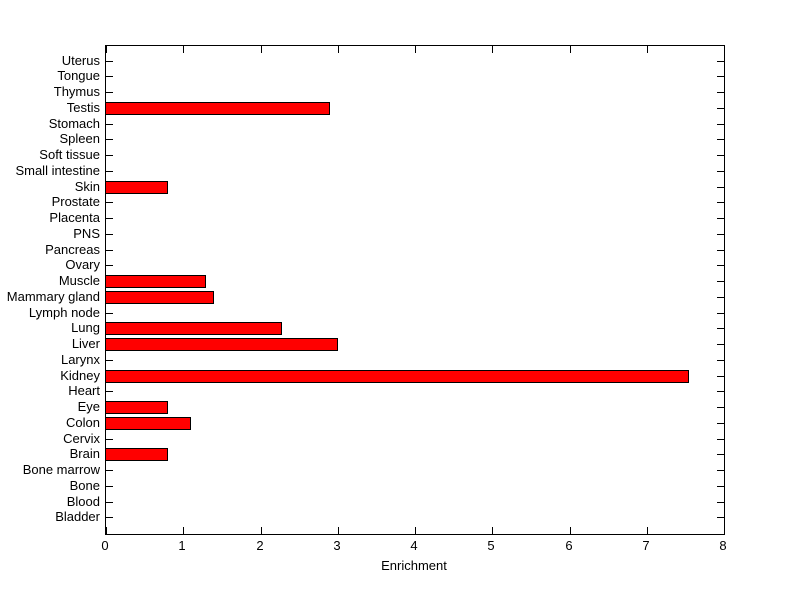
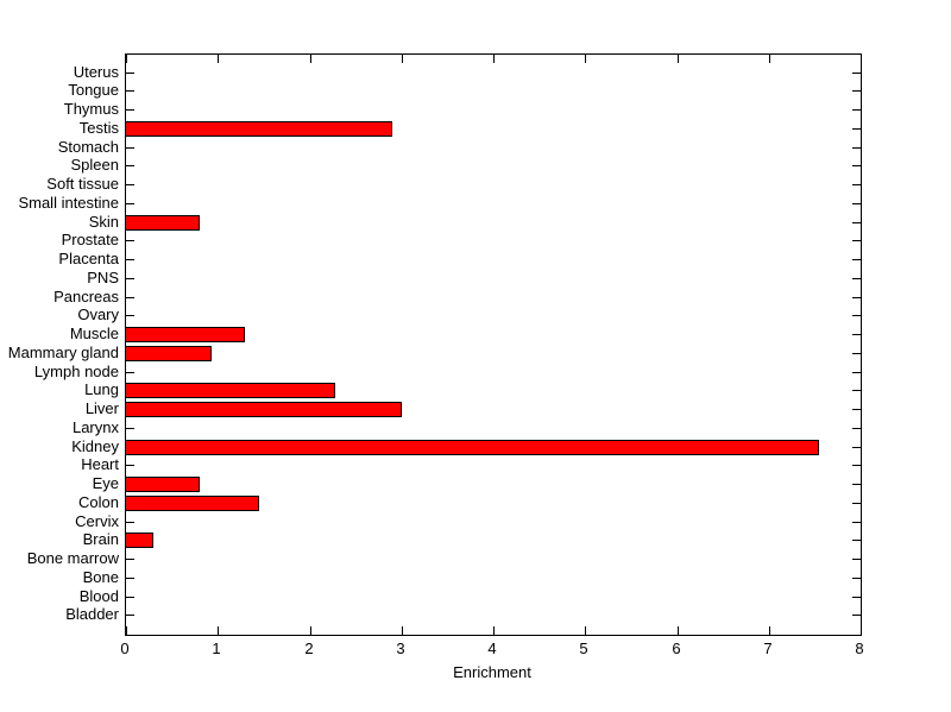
Mammary gland: 1.4 -> 0.9
Colon: 1.1 -> 1.4
Brain: 0.8 -> 0.3
